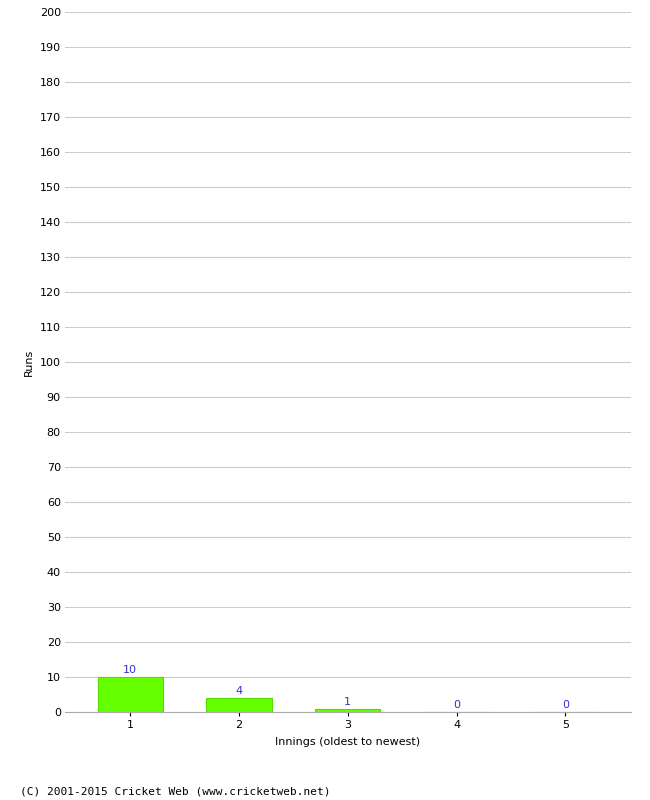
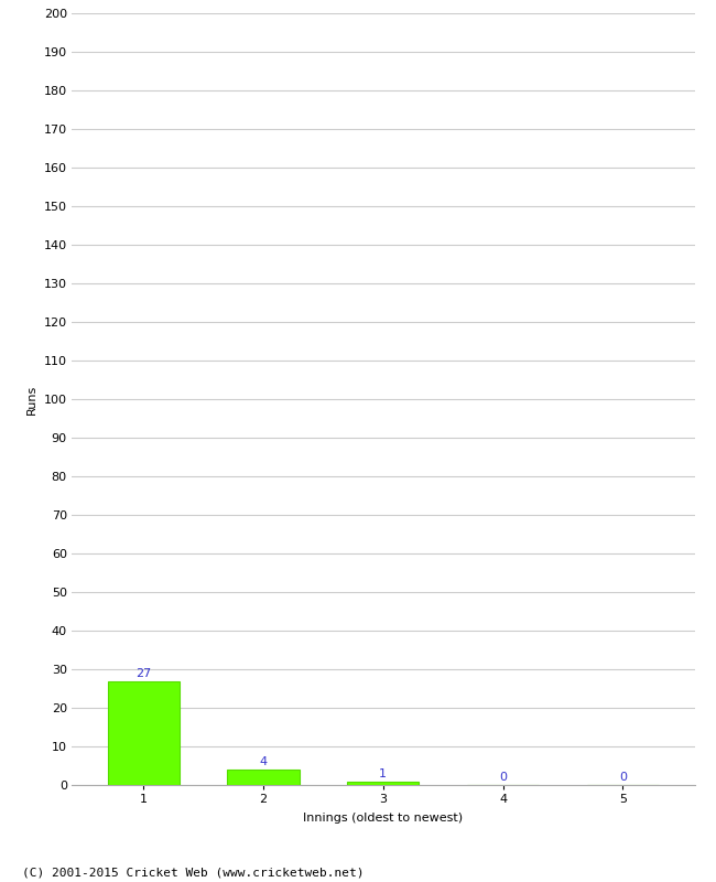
1: 10 -> 27
